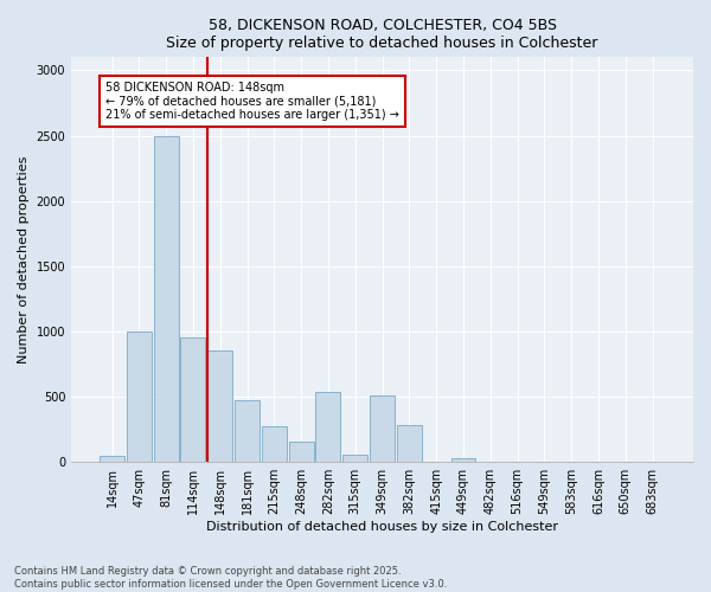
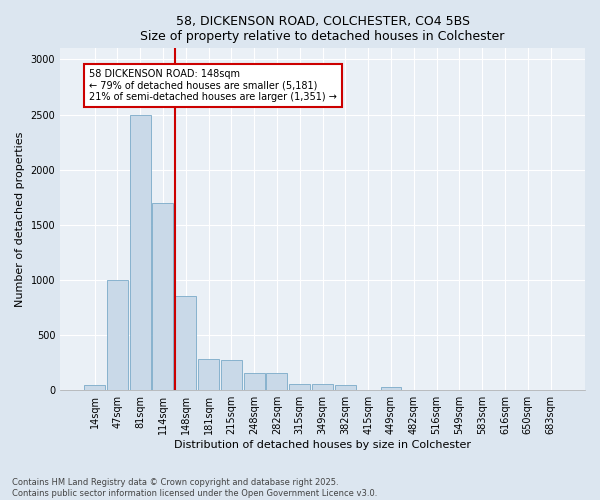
114sqm: 950 -> 1700
181sqm: 470 -> 280
282sqm: 540 -> 160
349sqm: 510 -> 60
382sqm: 280 -> 50
